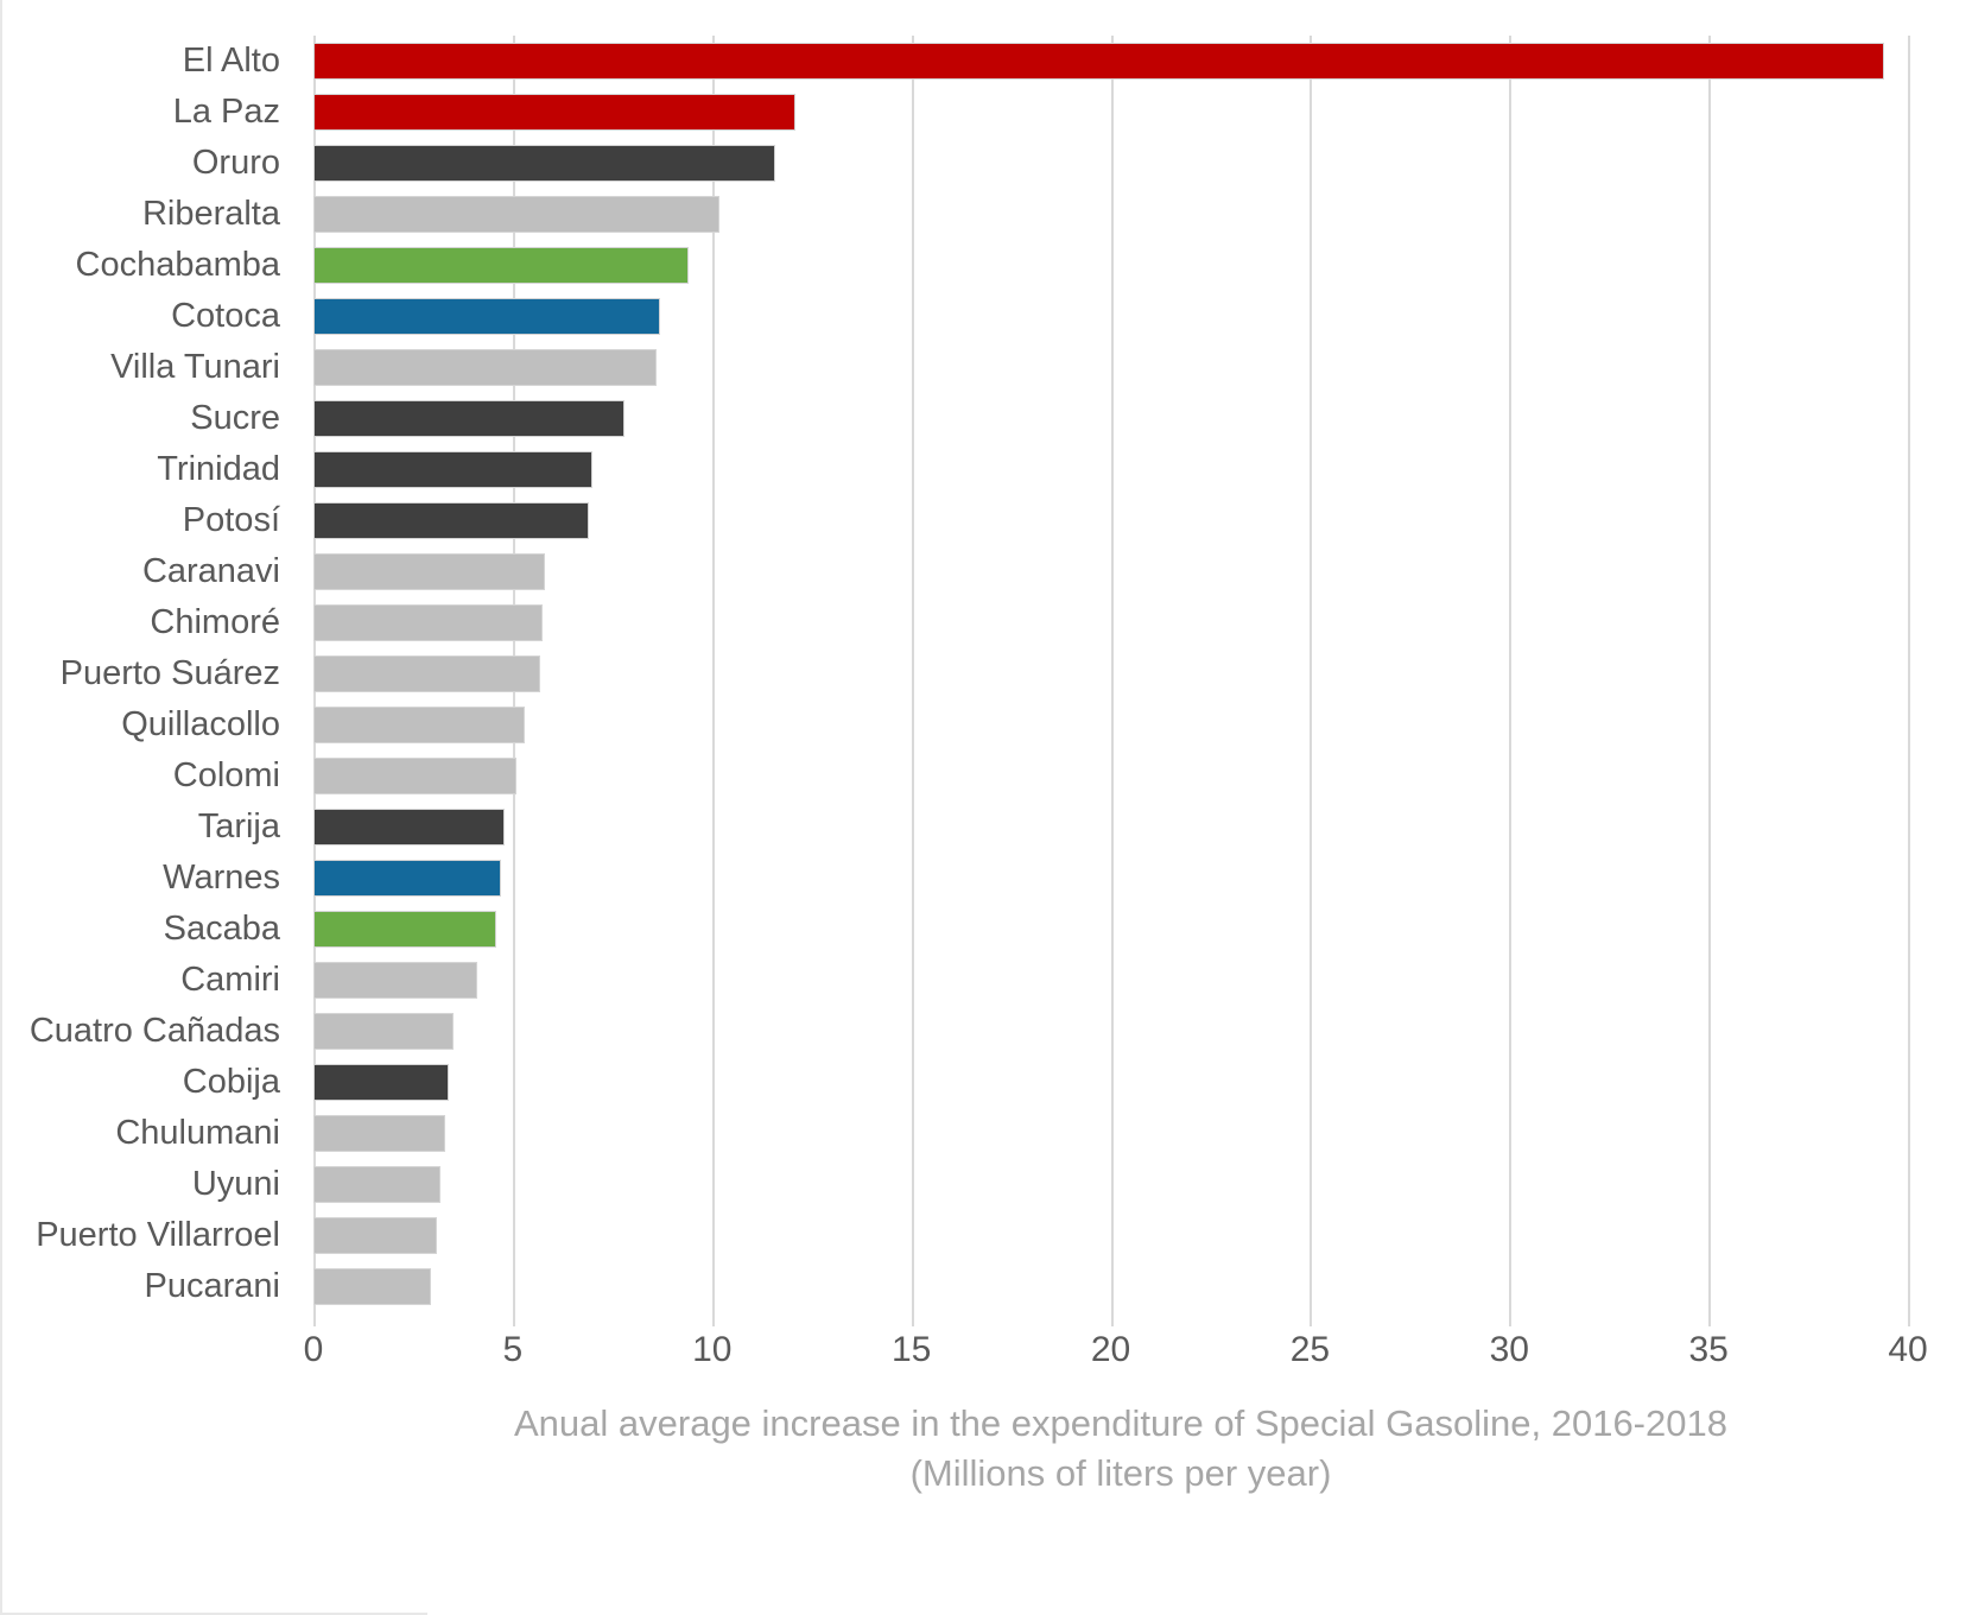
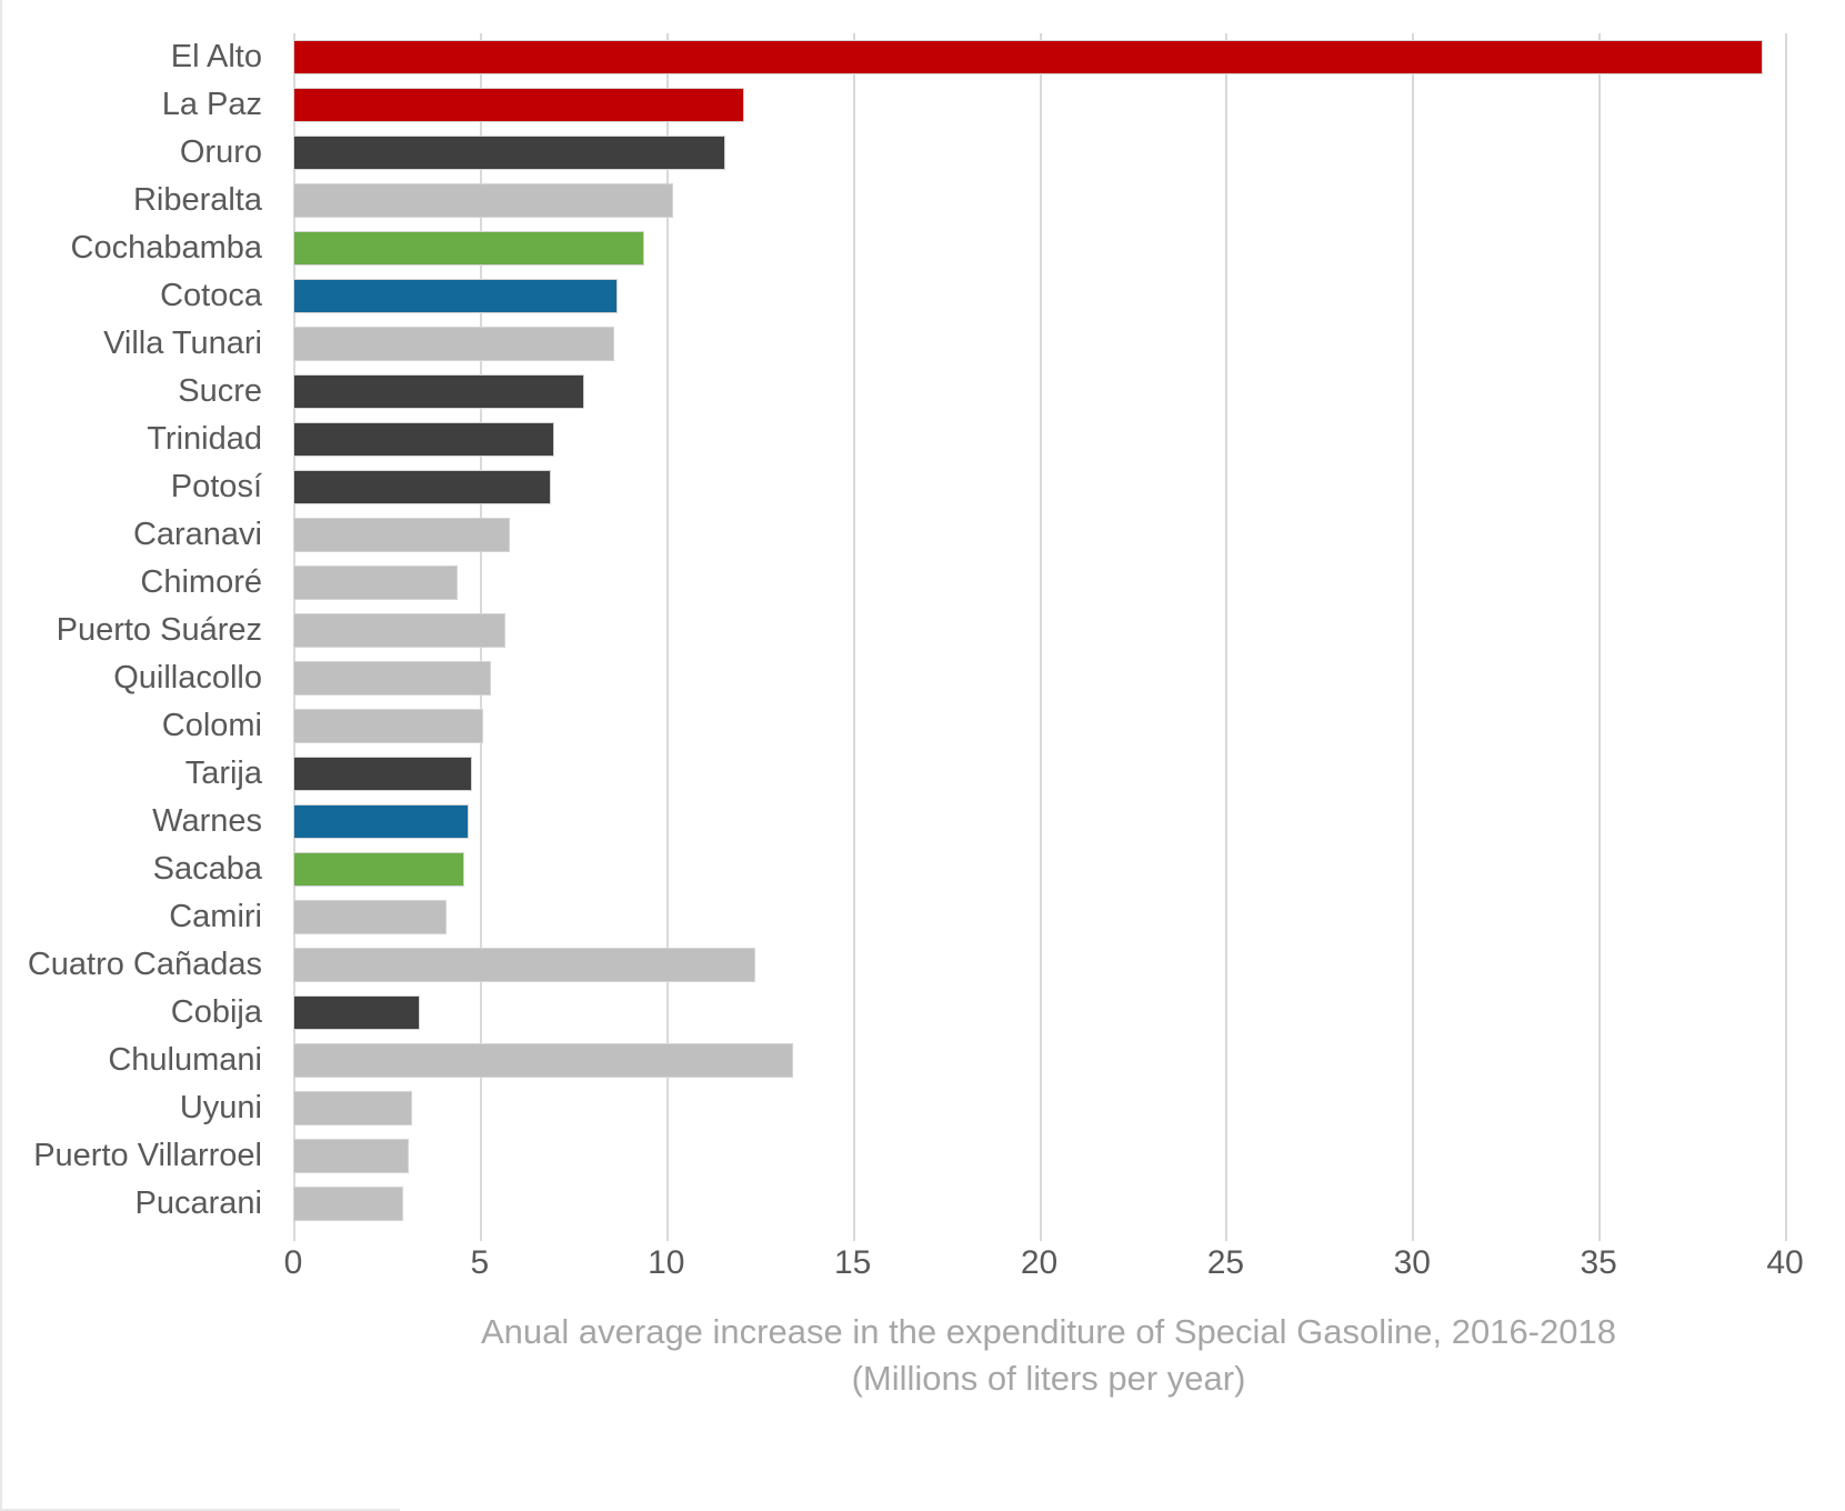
Chimoré: 5.8 -> 4.4
Cuatro Cañadas: 3.5 -> 12.4
Chulumani: 3.3 -> 13.4
